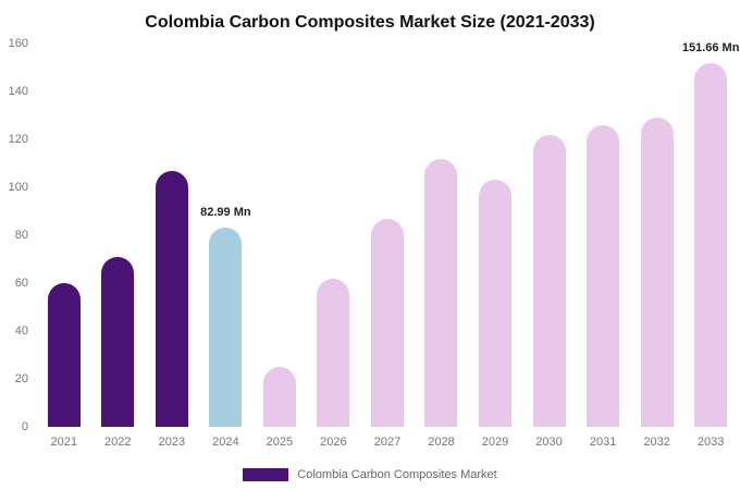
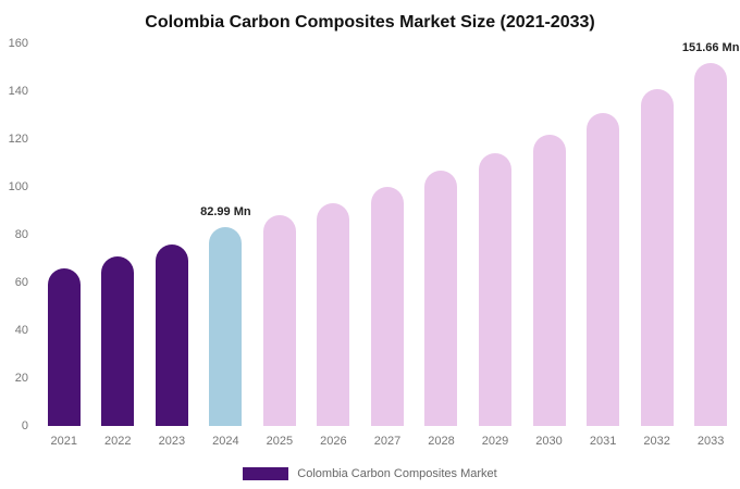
2021: 60 -> 66
2023: 107 -> 76
2025: 25 -> 88
2026: 62 -> 93
2027: 87 -> 100
2028: 112 -> 107
2029: 103 -> 114
2031: 126 -> 131
2032: 129 -> 141
